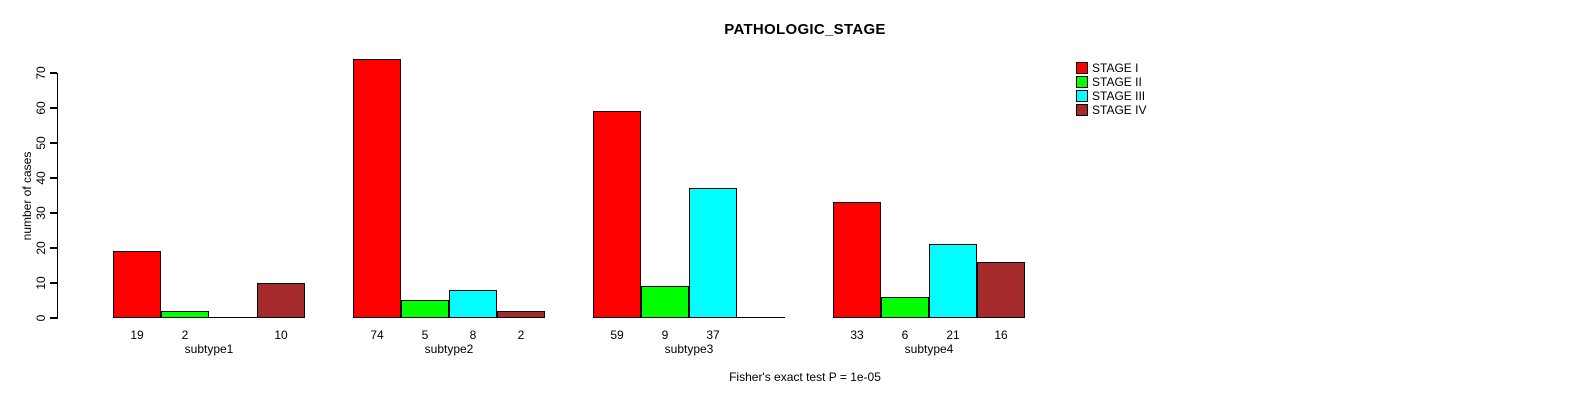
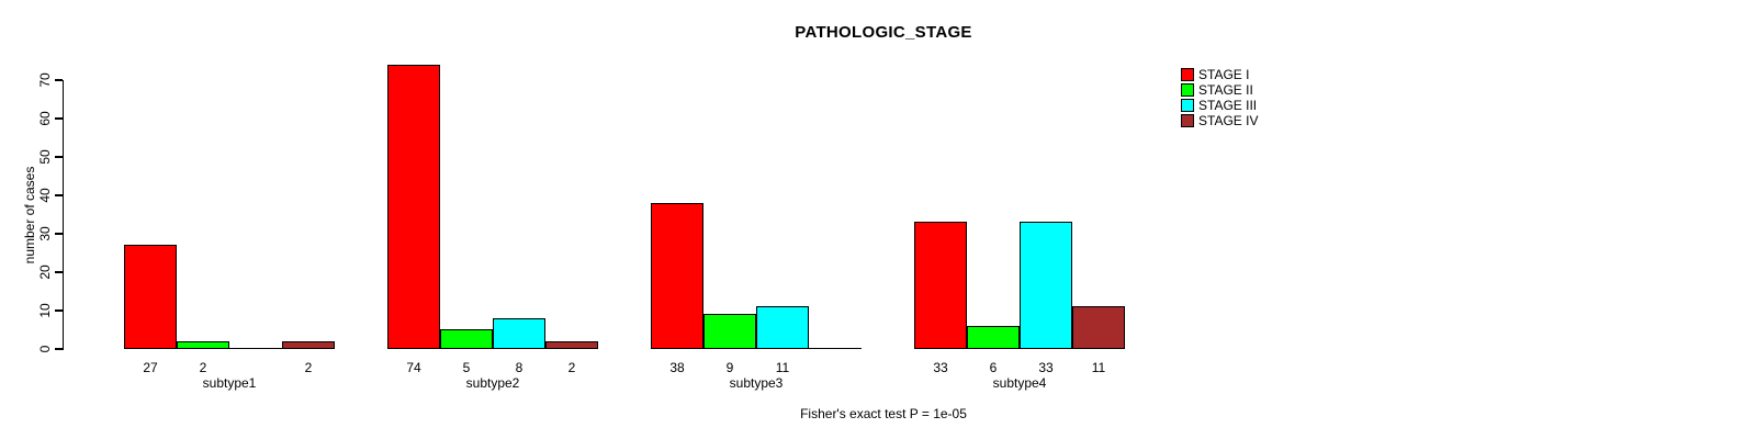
STAGE I/subtype1: 19 -> 27
STAGE IV/subtype1: 10 -> 2
STAGE I/subtype3: 59 -> 38
STAGE III/subtype3: 37 -> 11
STAGE III/subtype4: 21 -> 33
STAGE IV/subtype4: 16 -> 11
